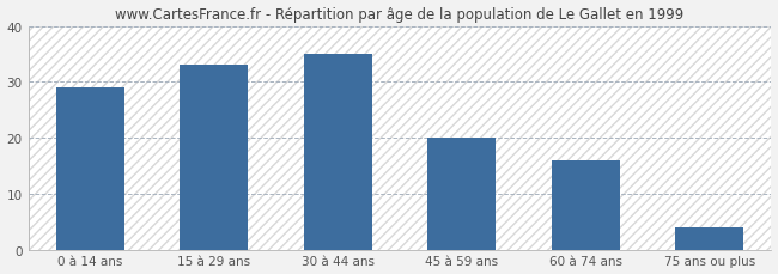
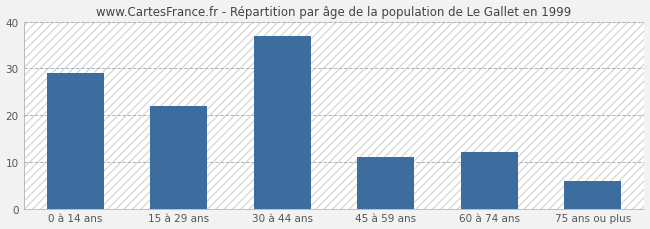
15 à 29 ans: 33 -> 22
30 à 44 ans: 35 -> 37
45 à 59 ans: 20 -> 11
60 à 74 ans: 16 -> 12
75 ans ou plus: 4 -> 6
